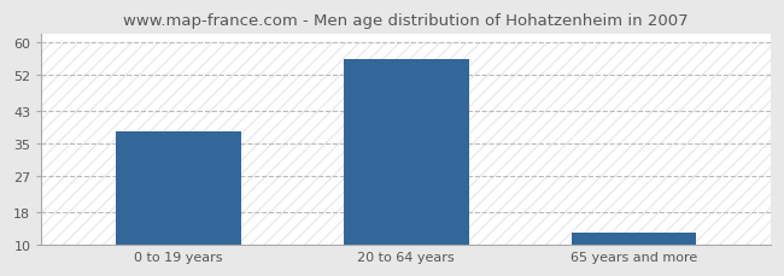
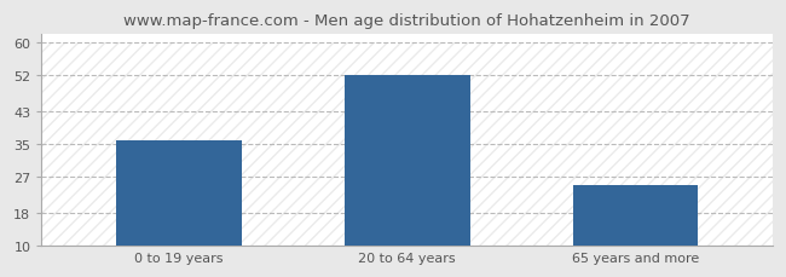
0 to 19 years: 38 -> 36
20 to 64 years: 56 -> 52
65 years and more: 13 -> 25
